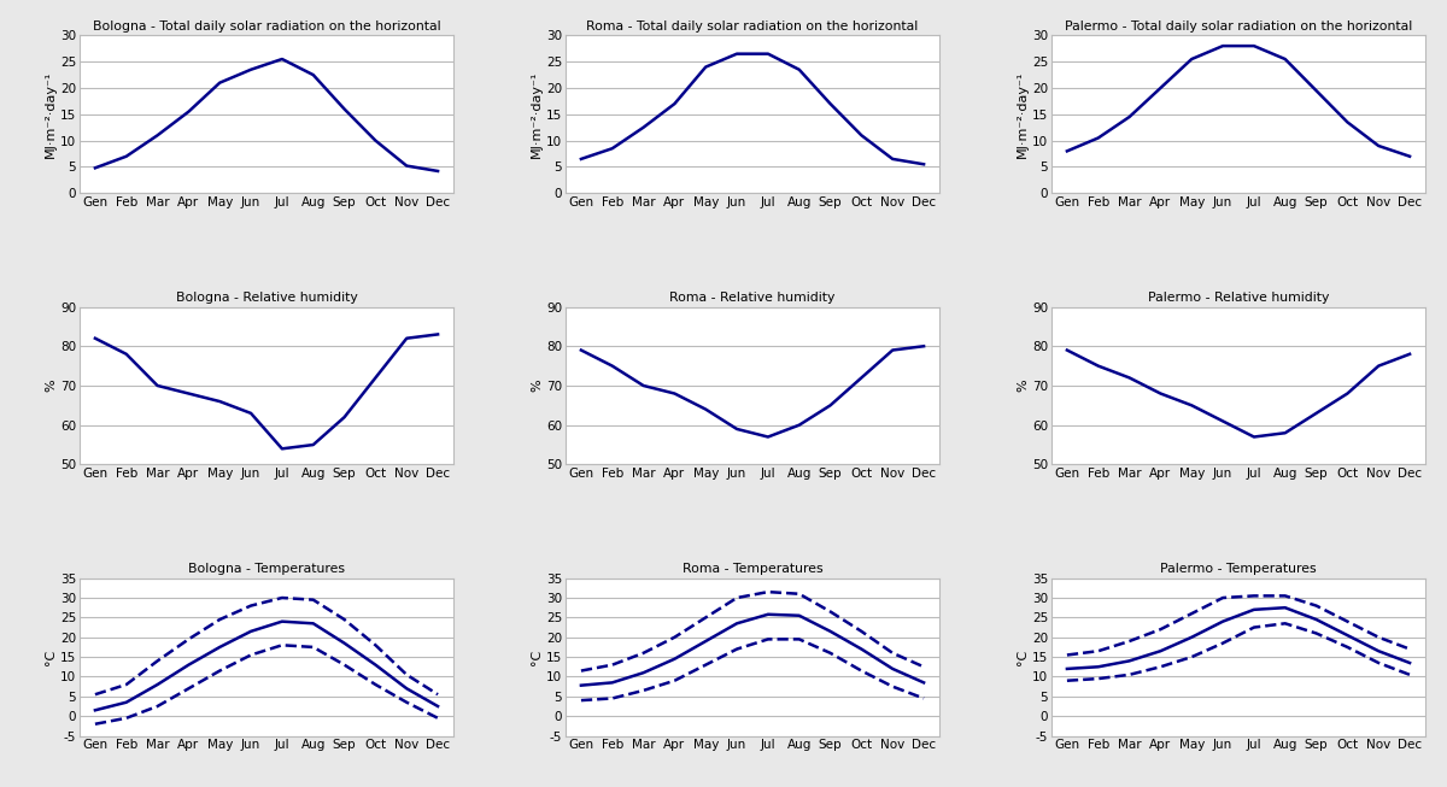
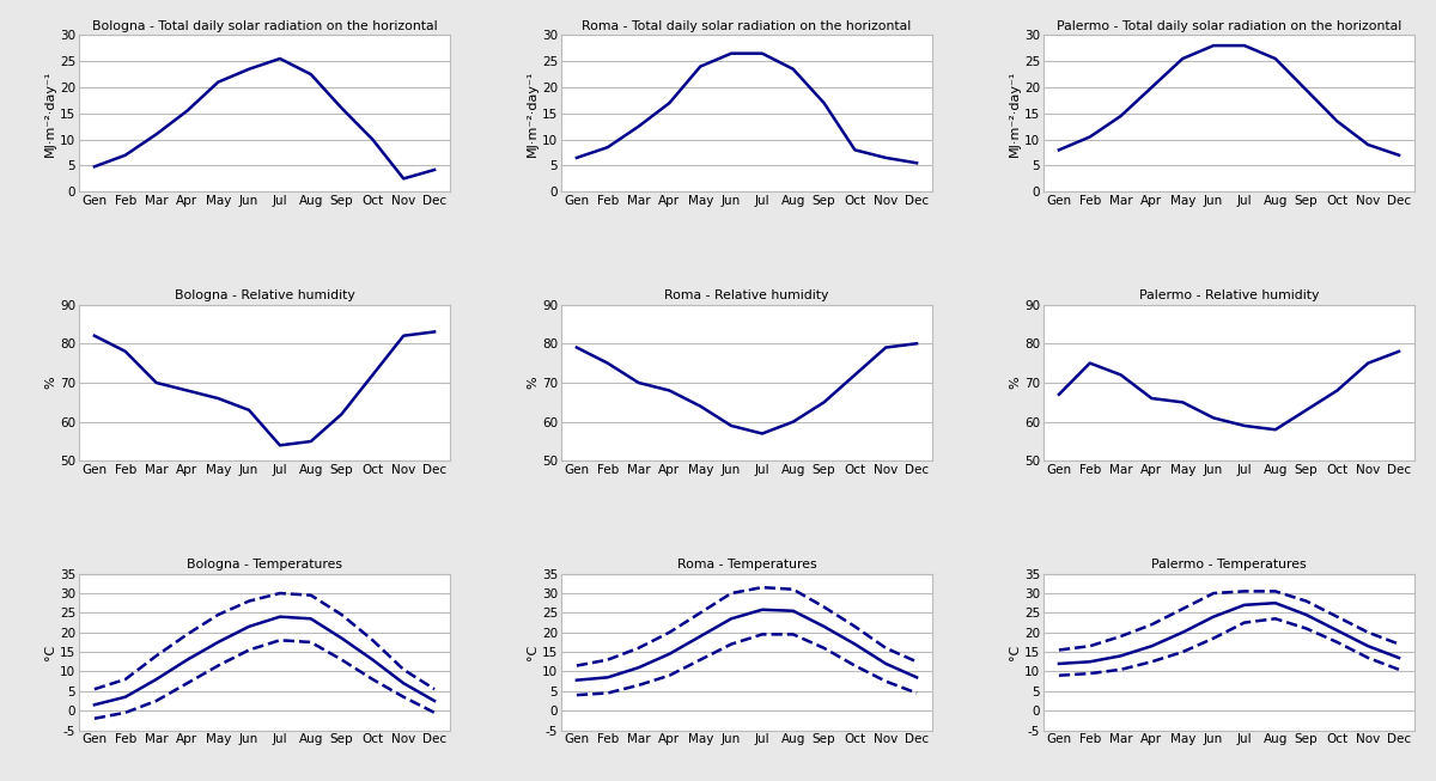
Bologna - Total daily solar radiation on the horizontal/Nov: 5.2 -> 2.5
Roma - Total daily solar radiation on the horizontal/Oct: 11.0 -> 8.0
Palermo - Relative humidity/Gen: 79 -> 67
Palermo - Relative humidity/Apr: 68 -> 66
Palermo - Relative humidity/Jul: 57 -> 59
